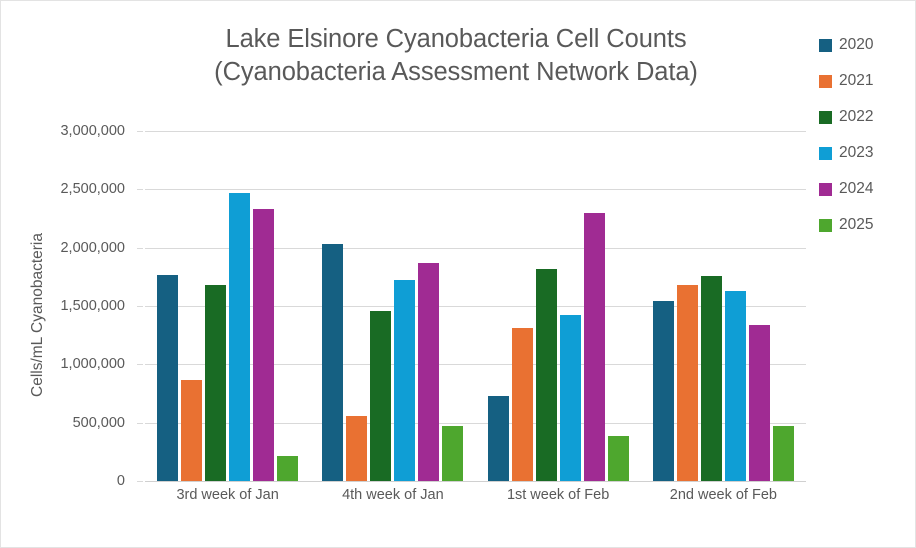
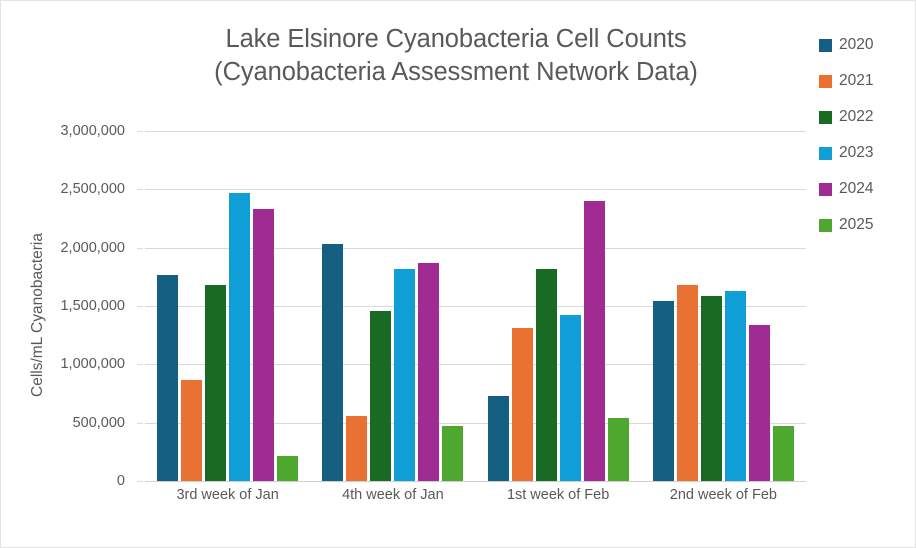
2023/4th week of Jan: 1720000 -> 1820000
2024/1st week of Feb: 2300000 -> 2400000
2025/1st week of Feb: 390000 -> 540000
2022/2nd week of Feb: 1760000 -> 1590000
